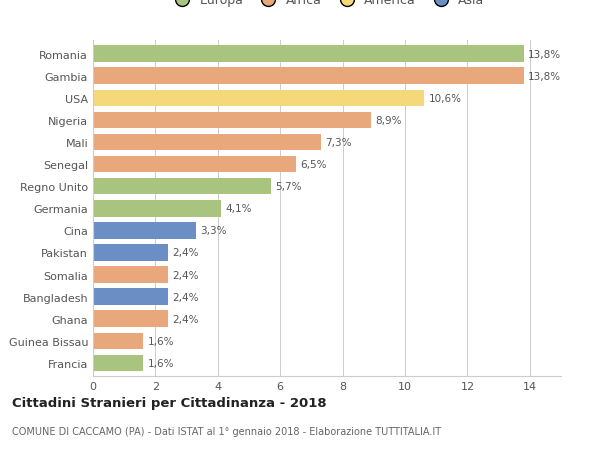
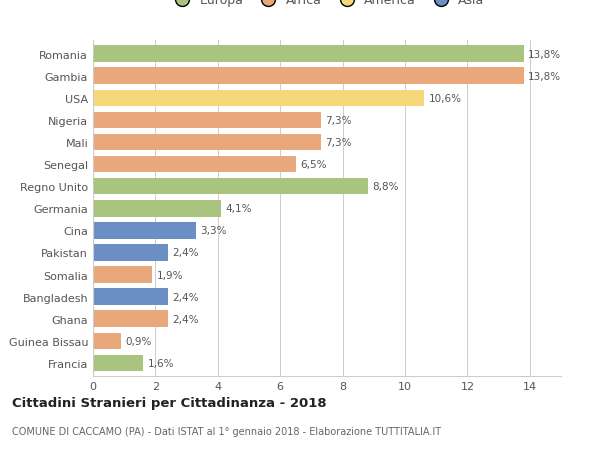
Nigeria: 8,9% -> 7,3%
Regno Unito: 5,7% -> 8,8%
Somalia: 2,4% -> 1,9%
Guinea Bissau: 1,6% -> 0,9%
